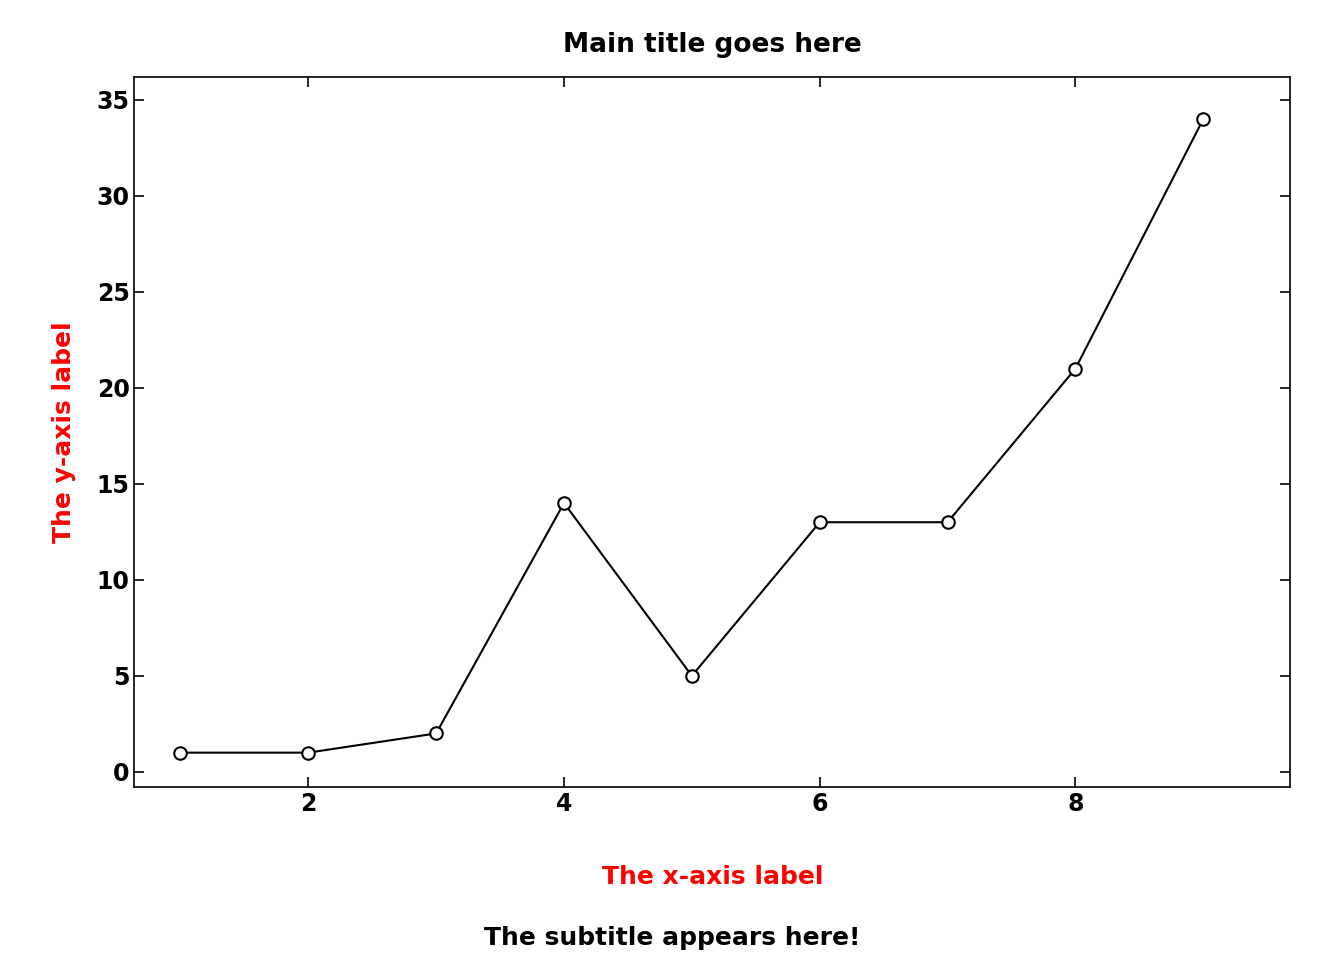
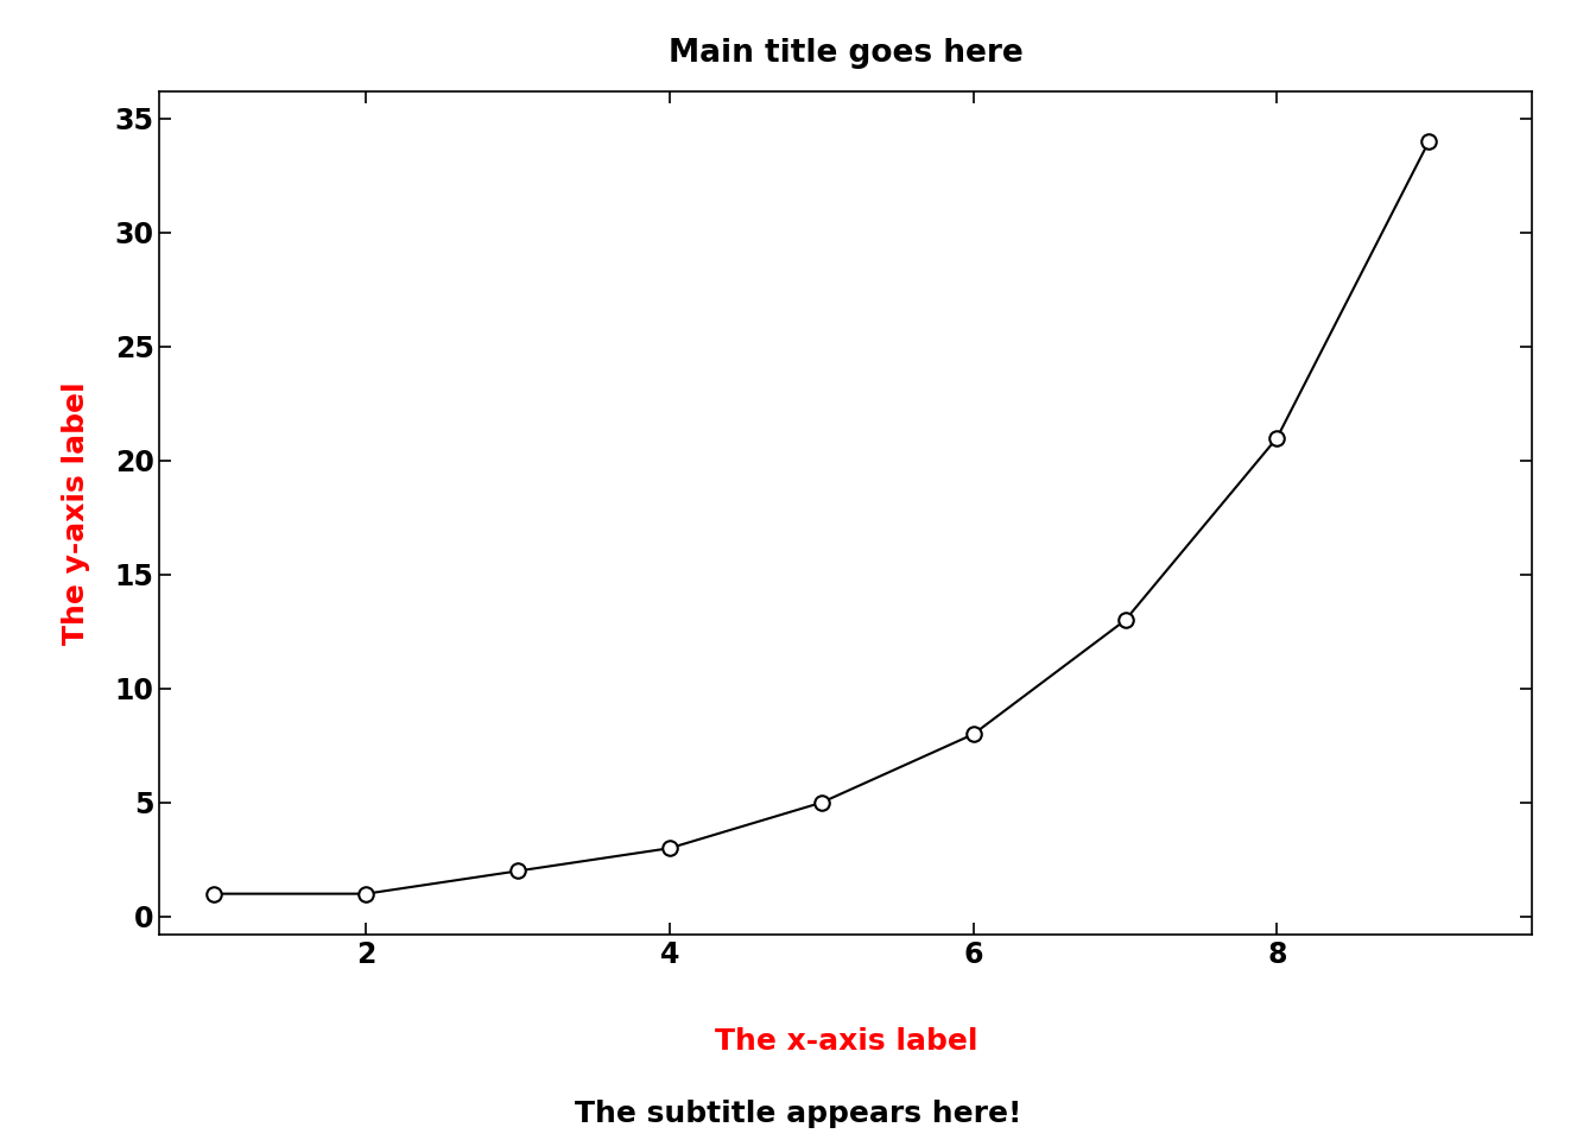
4: 14 -> 3
6: 13 -> 8
